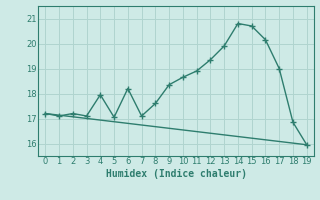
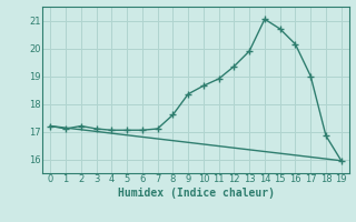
4: 17.95 -> 17.05
6: 18.20 -> 17.05
14: 20.80 -> 21.05
